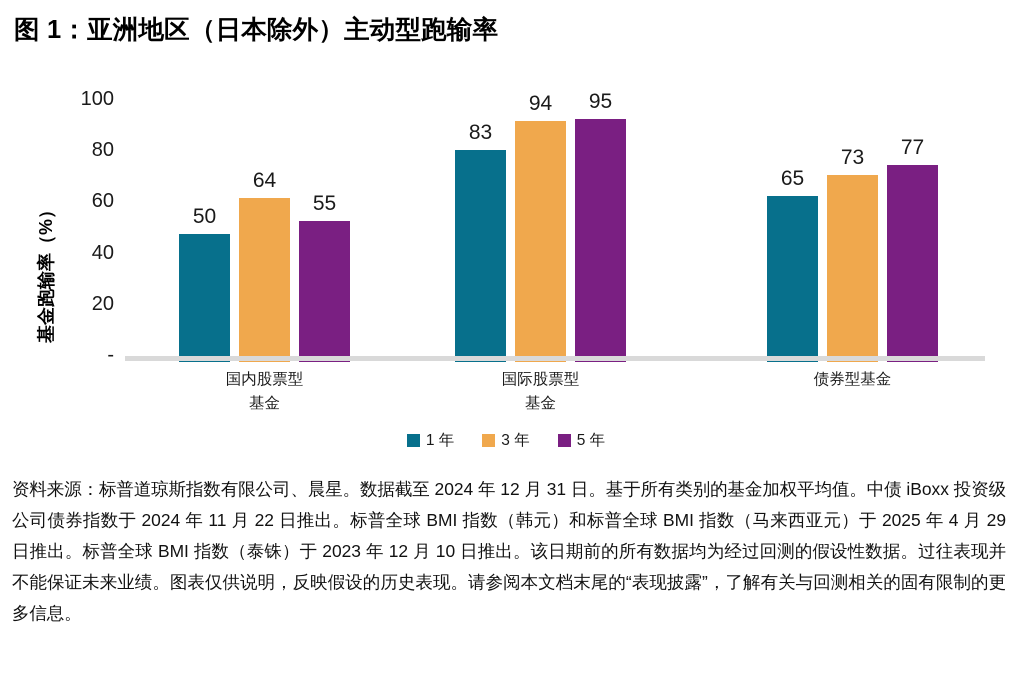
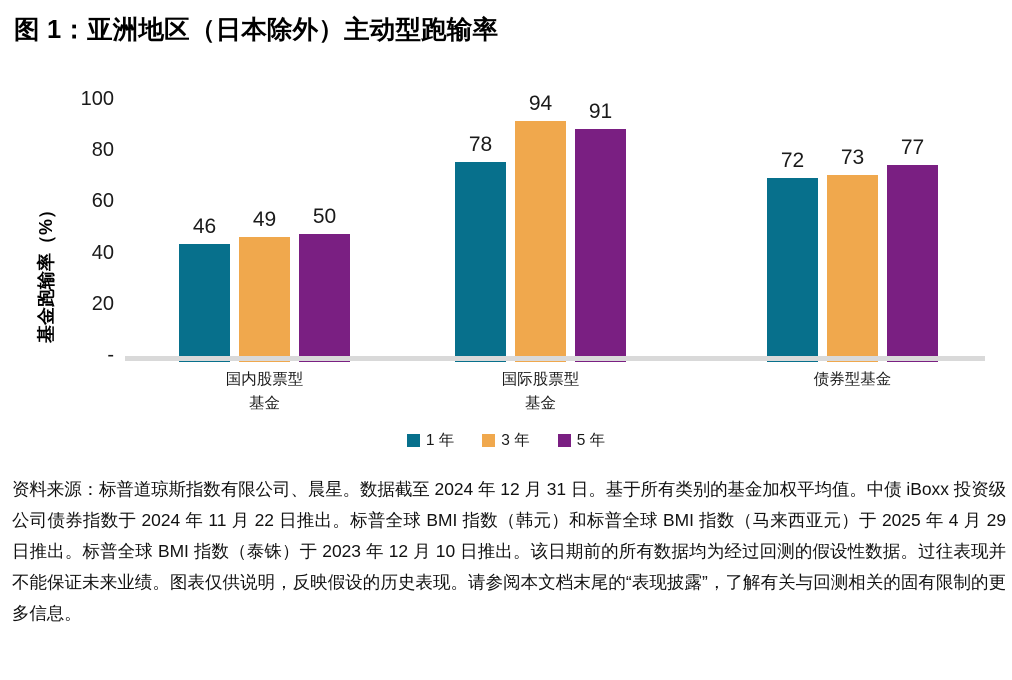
1 年/国内股票型 基金: 50 -> 46
3 年/国内股票型 基金: 64 -> 49
5 年/国内股票型 基金: 55 -> 50
1 年/国际股票型 基金: 83 -> 78
5 年/国际股票型 基金: 95 -> 91
1 年/债券型基金: 65 -> 72
